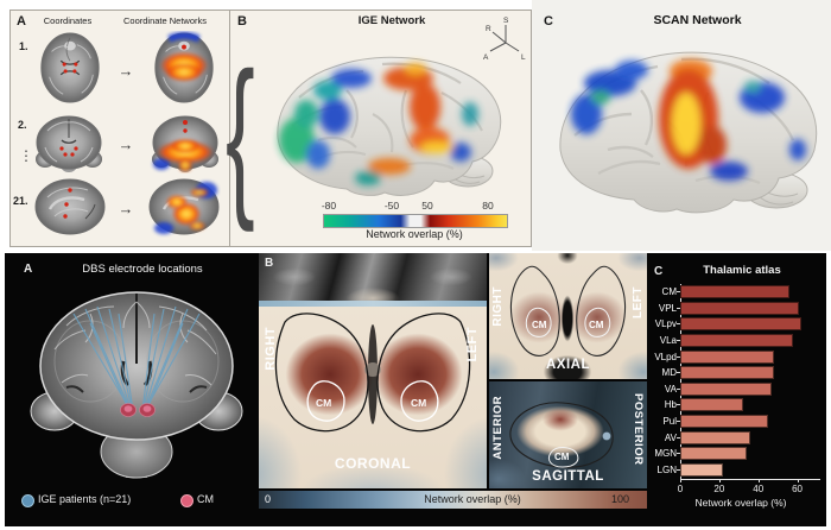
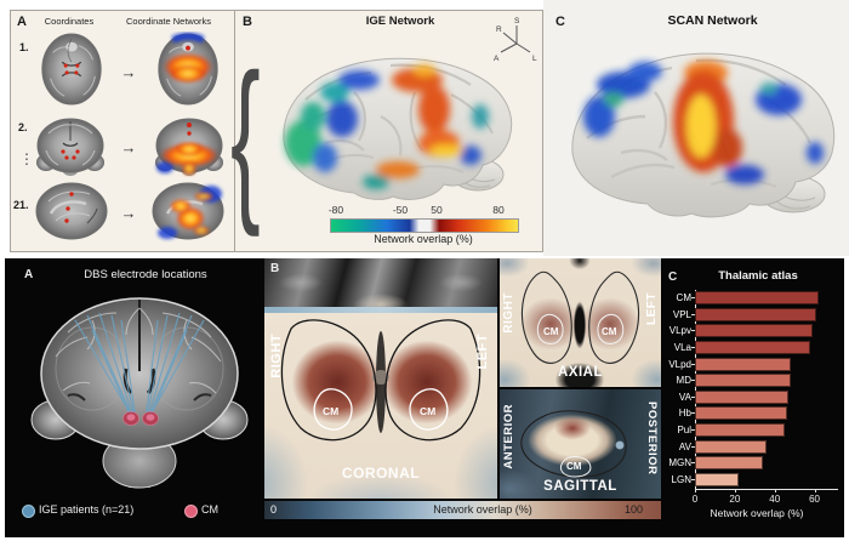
CM: 56 -> 62
VLpv: 62 -> 59
Hb: 32 -> 46
